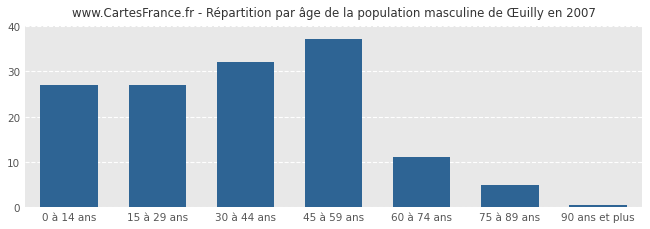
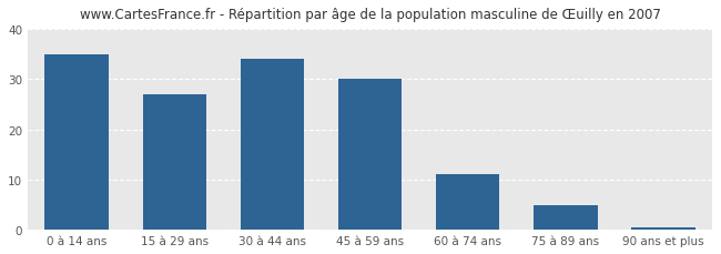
0 à 14 ans: 27.0 -> 35.0
30 à 44 ans: 32.0 -> 34.0
45 à 59 ans: 37.0 -> 30.0
